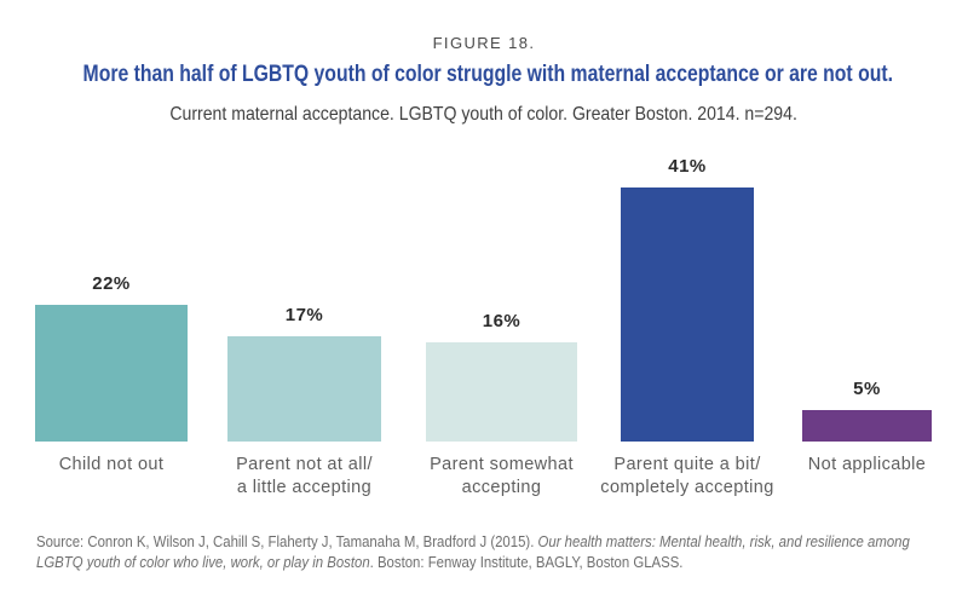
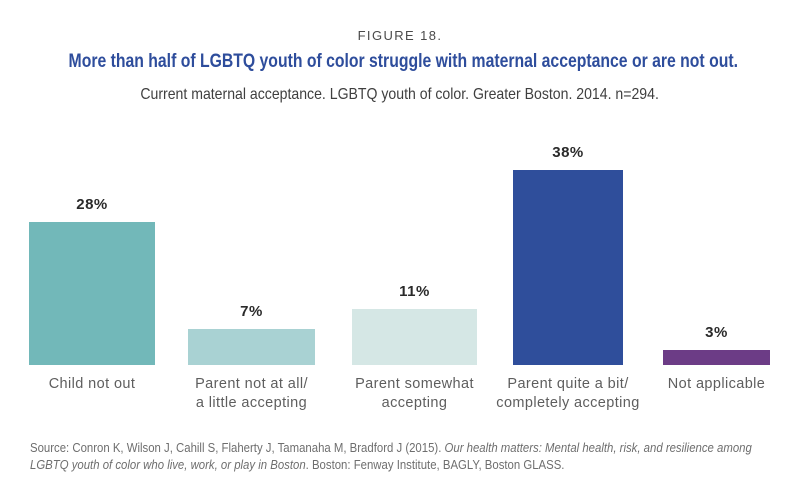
Child not out: 22% -> 28%
Parent not at all/ a little accepting: 17% -> 7%
Parent somewhat accepting: 16% -> 11%
Parent quite a bit/ completely accepting: 41% -> 38%
Not applicable: 5% -> 3%
